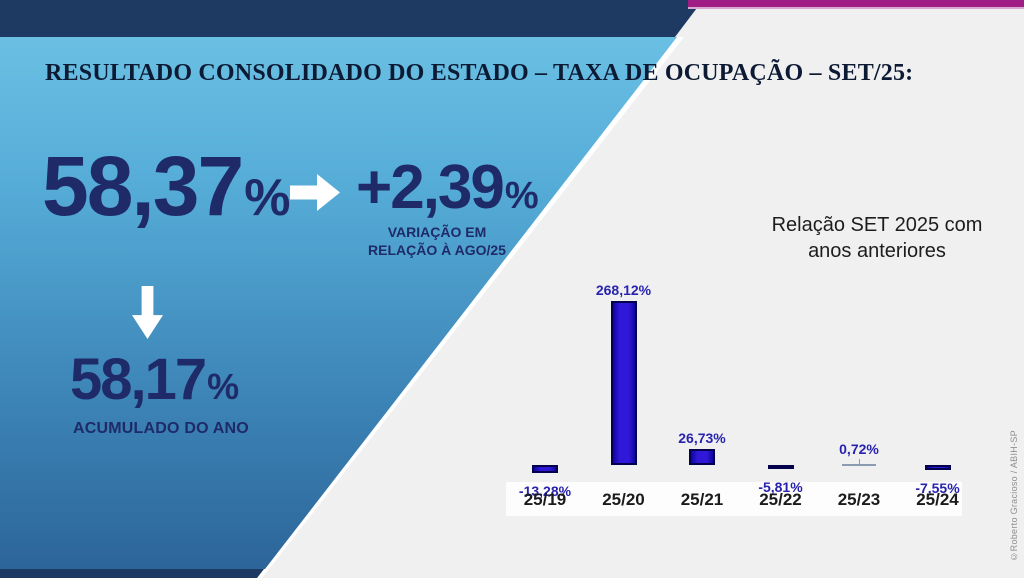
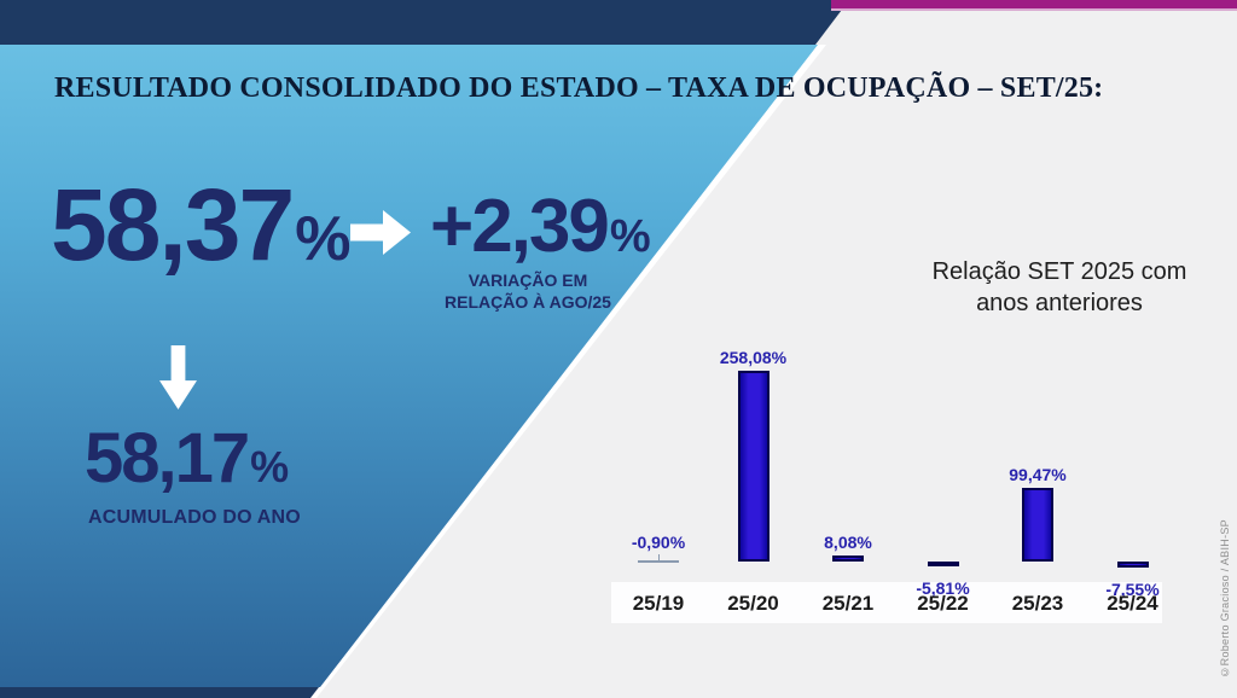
25/19: -13,28% -> -0,90%
25/20: 268,12% -> 258,08%
25/21: 26,73% -> 8,08%
25/23: 0,72% -> 99,47%
